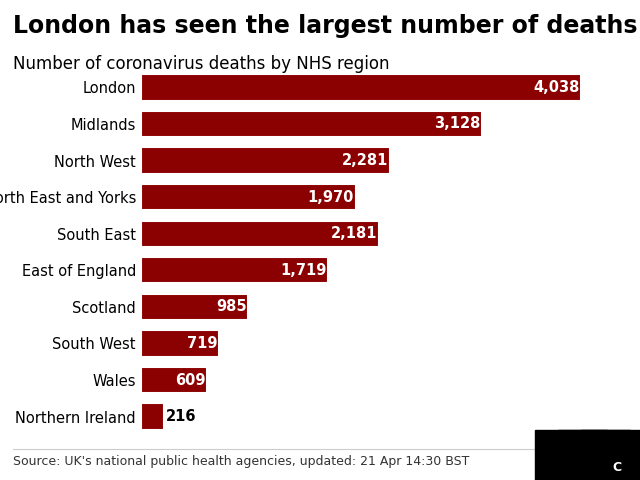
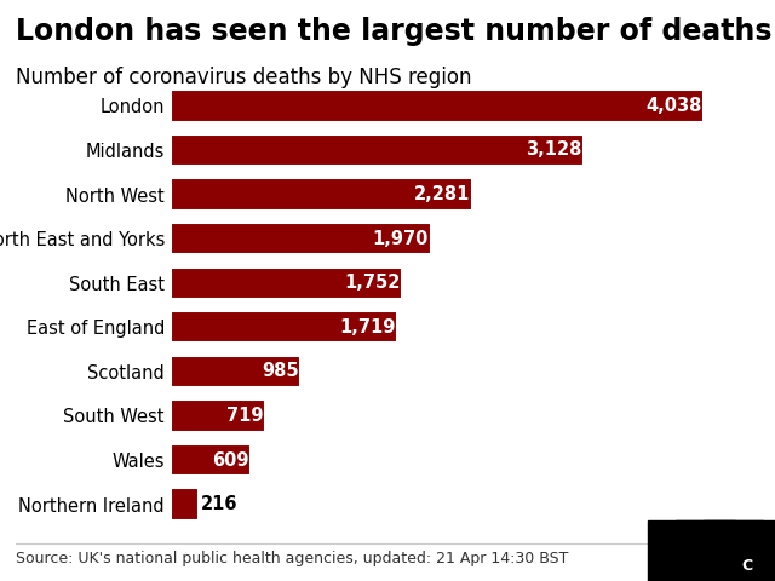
South East: 2,181 -> 1,752
